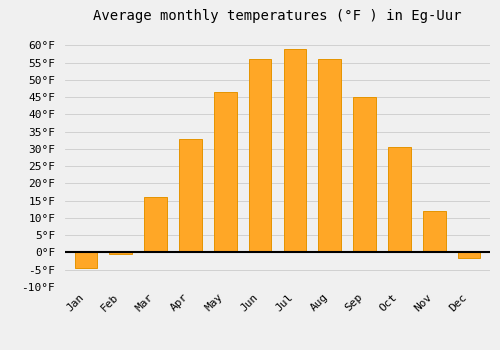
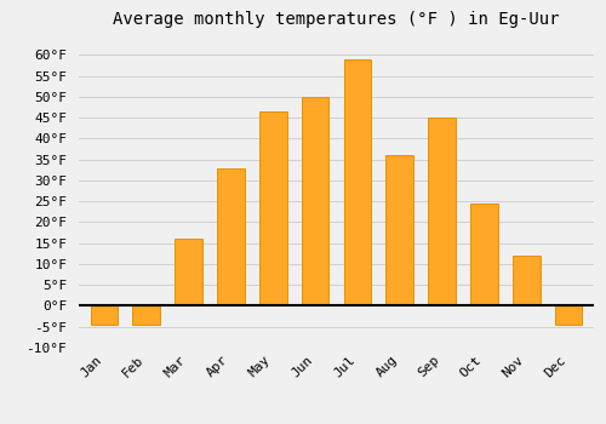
Feb: -0.5°F -> -4.5°F
Jun: 56.0°F -> 50.0°F
Aug: 56.0°F -> 36.0°F
Oct: 30.5°F -> 24.5°F
Dec: -1.5°F -> -4.5°F
